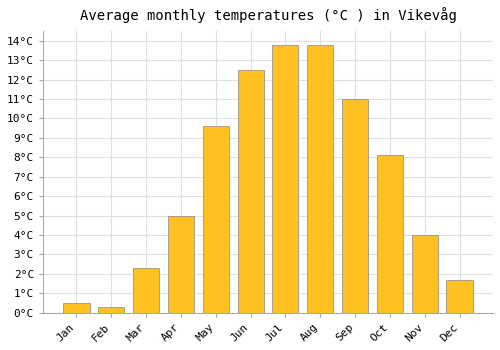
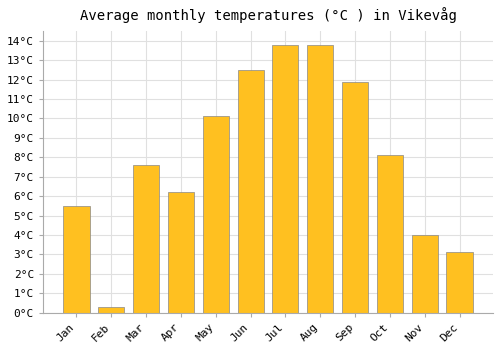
Jan: 0.5°C -> 5.5°C
Mar: 2.3°C -> 7.6°C
Apr: 5.0°C -> 6.2°C
May: 9.6°C -> 10.1°C
Sep: 11.0°C -> 11.9°C
Dec: 1.7°C -> 3.1°C
